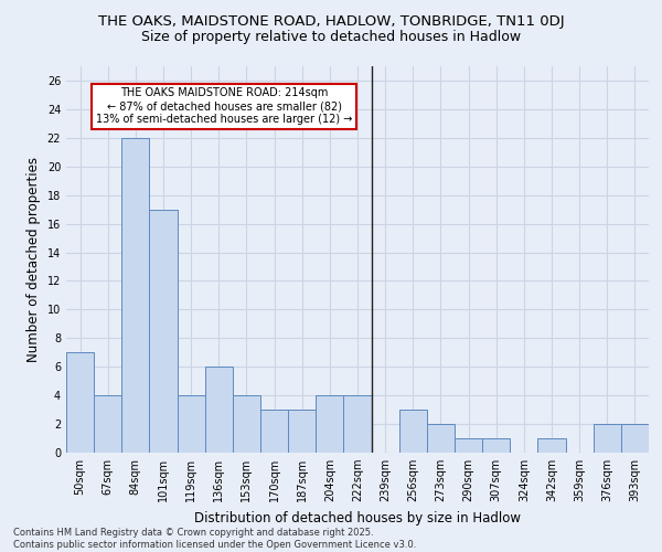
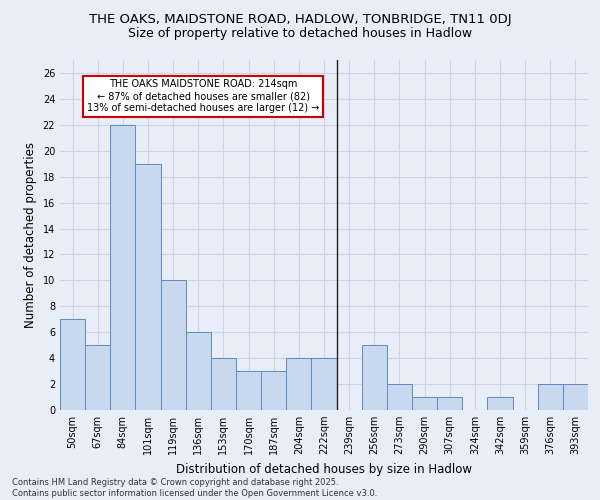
67sqm: 4 -> 5
101sqm: 17 -> 19
119sqm: 4 -> 10
256sqm: 3 -> 5
